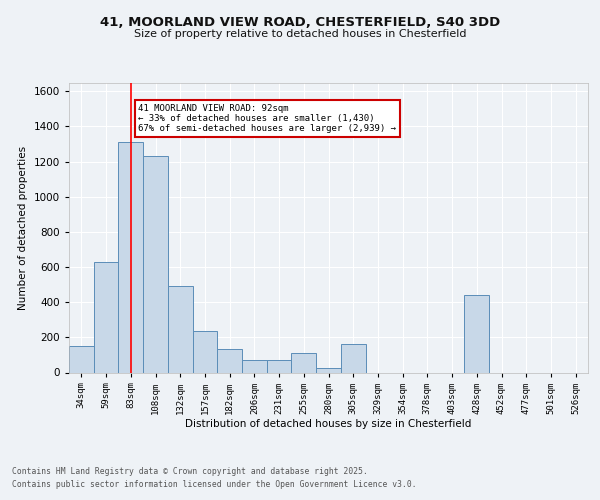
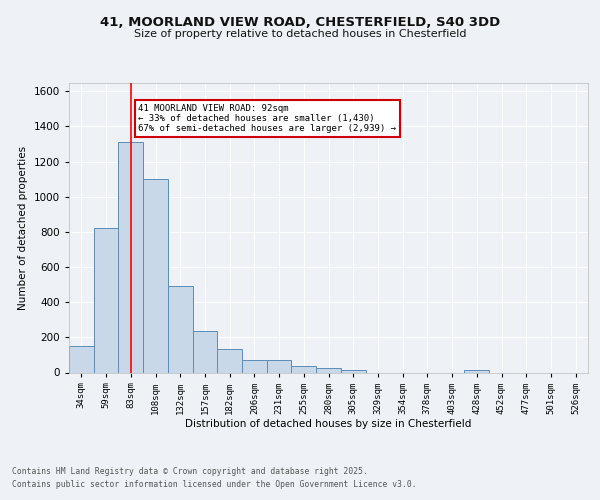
59sqm: 630 -> 820
108sqm: 1230 -> 1100
255sqm: 110 -> 40
305sqm: 160 -> 10
428sqm: 440 -> 10
